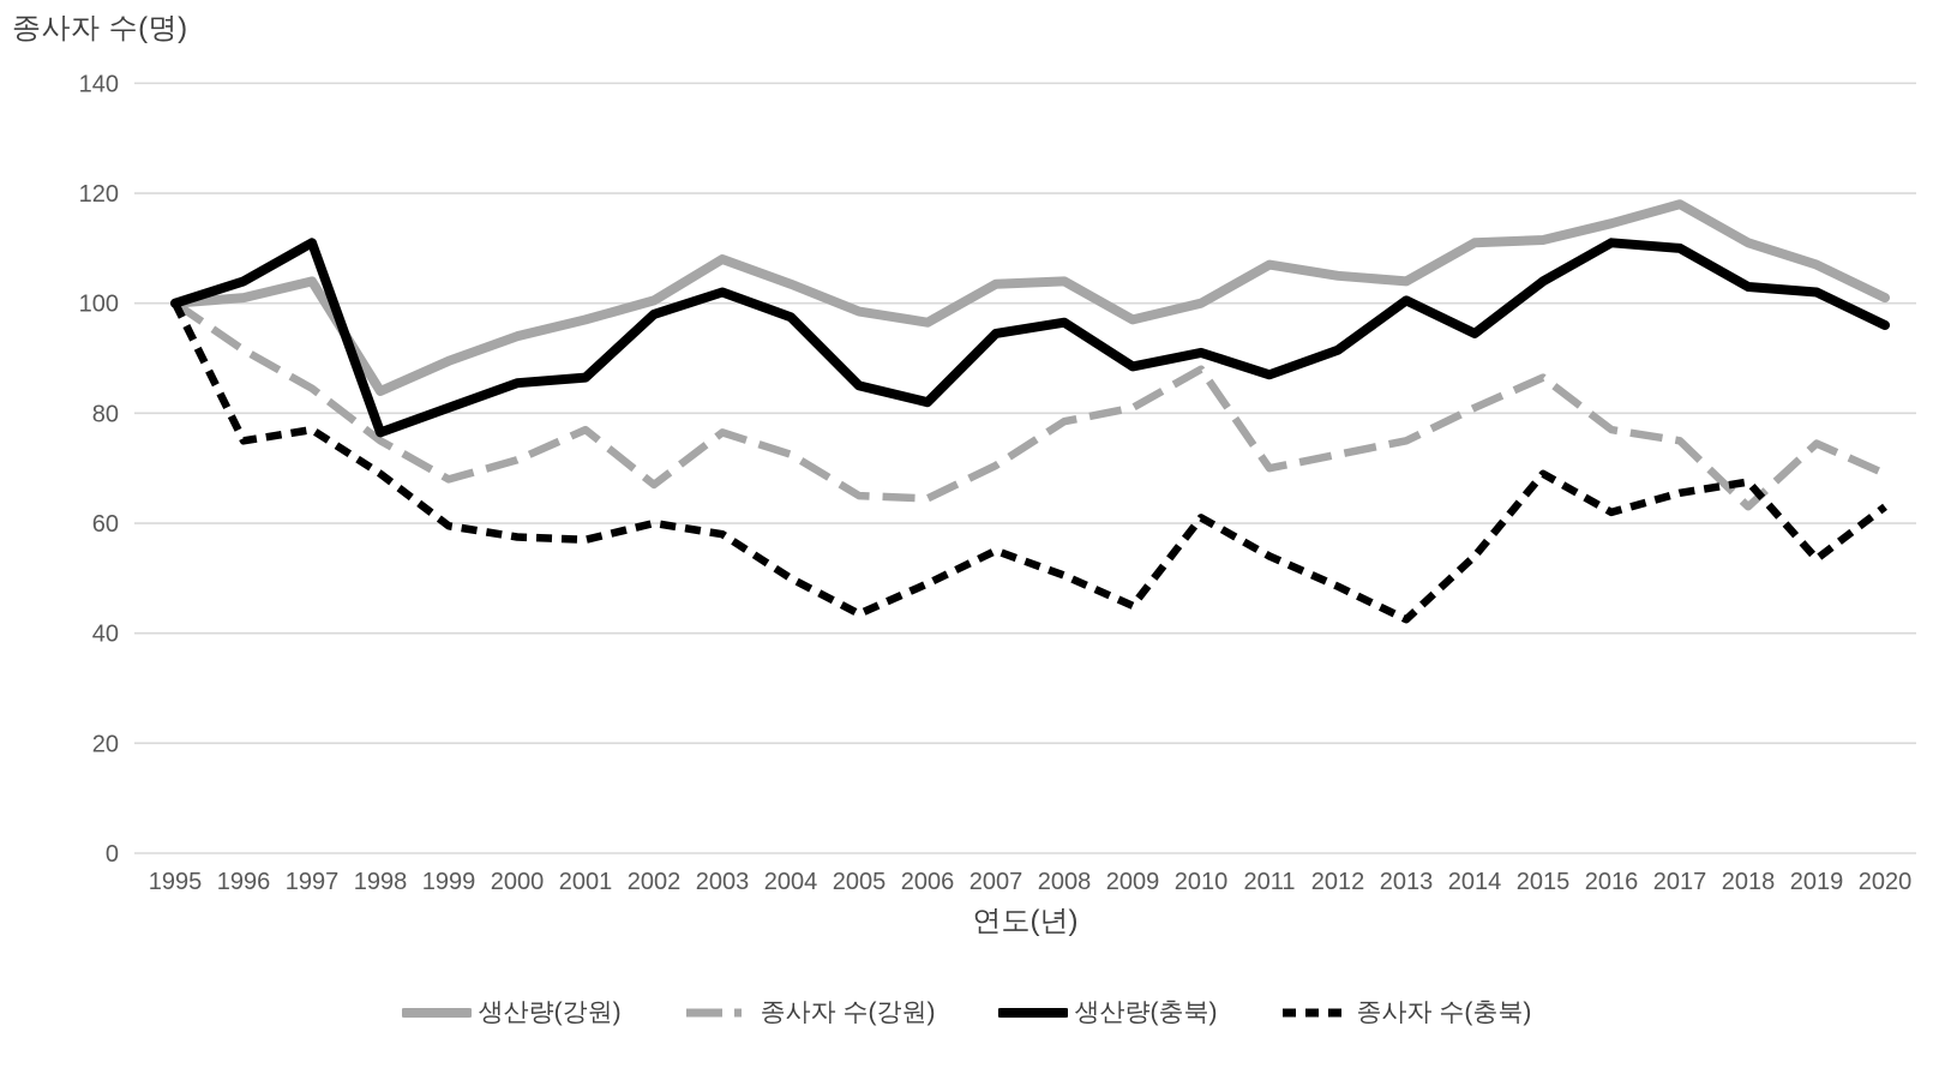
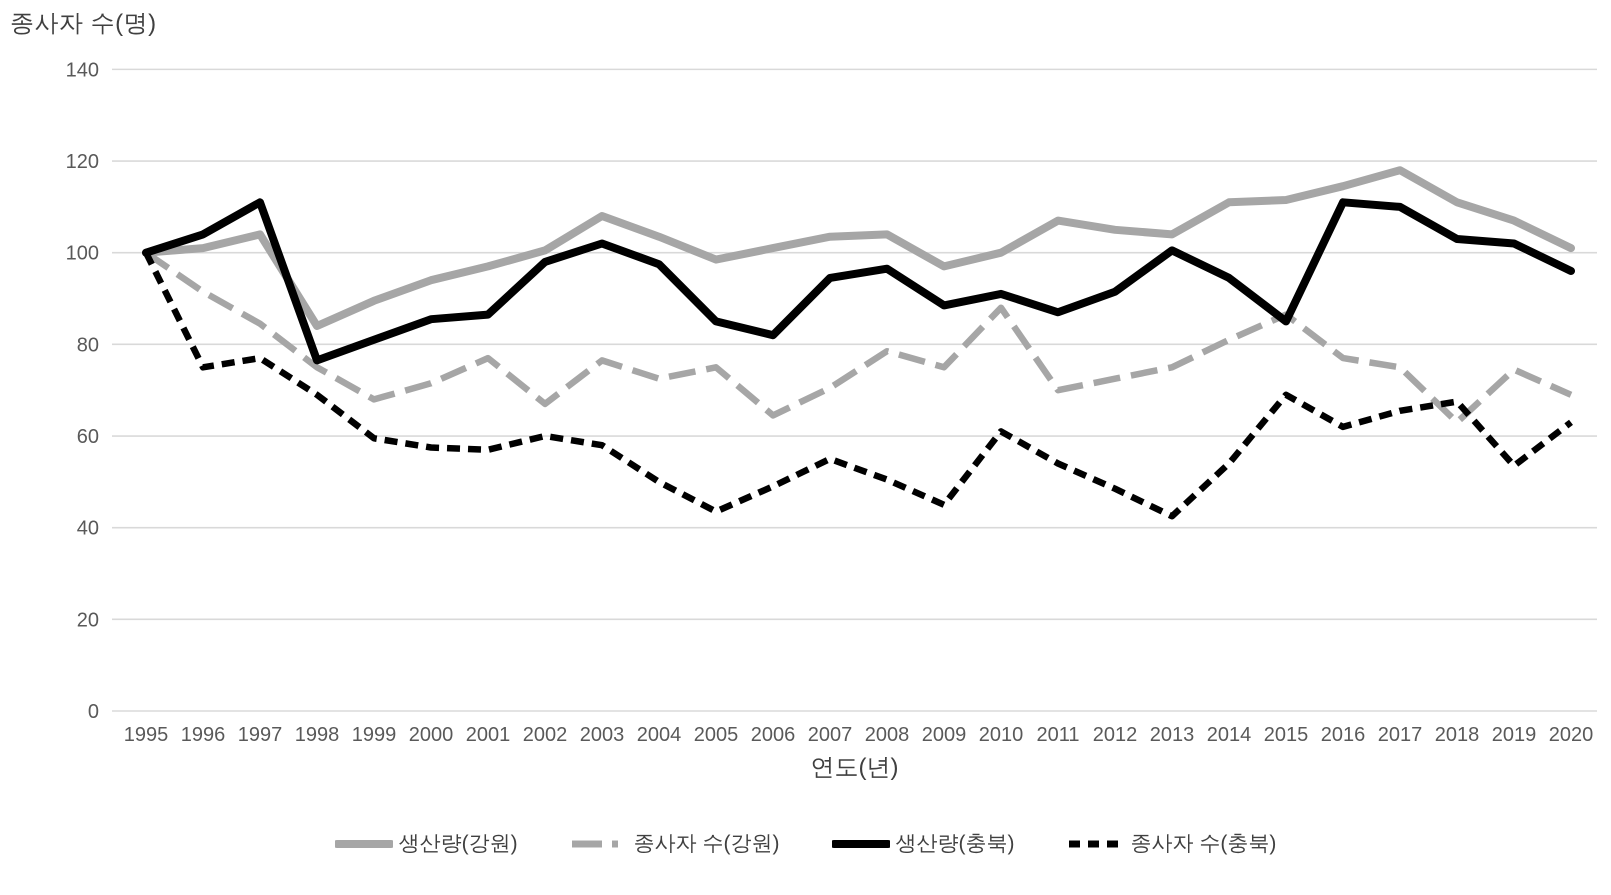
종사자 수(강원)/2005: 65 -> 75
생산량(강원)/2006: 96 -> 101
종사자 수(강원)/2009: 81 -> 75
생산량(충북)/2015: 104 -> 85
